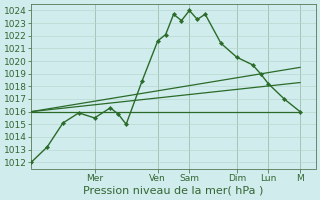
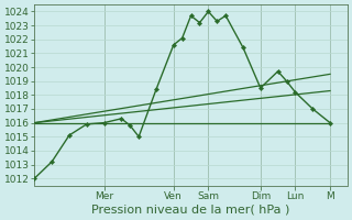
Mer: 1015.5 -> 1016.0
Dim: 1020.3 -> 1018.5
